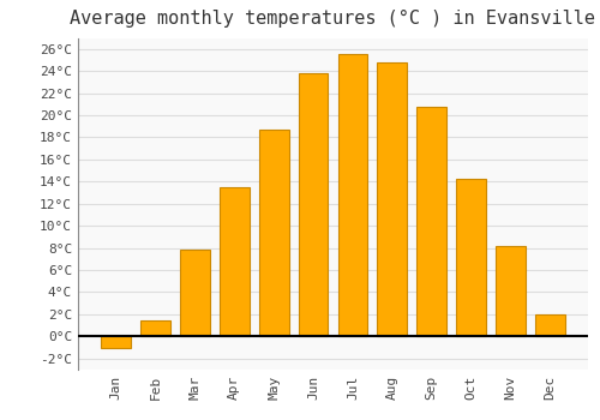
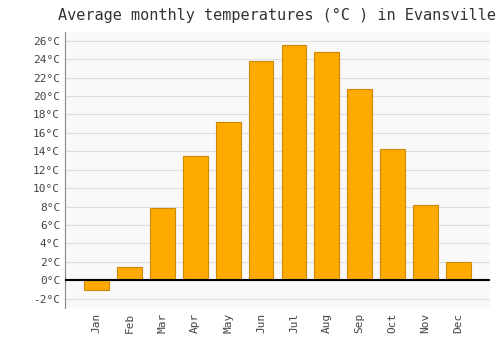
May: 18.7°C -> 17.2°C
